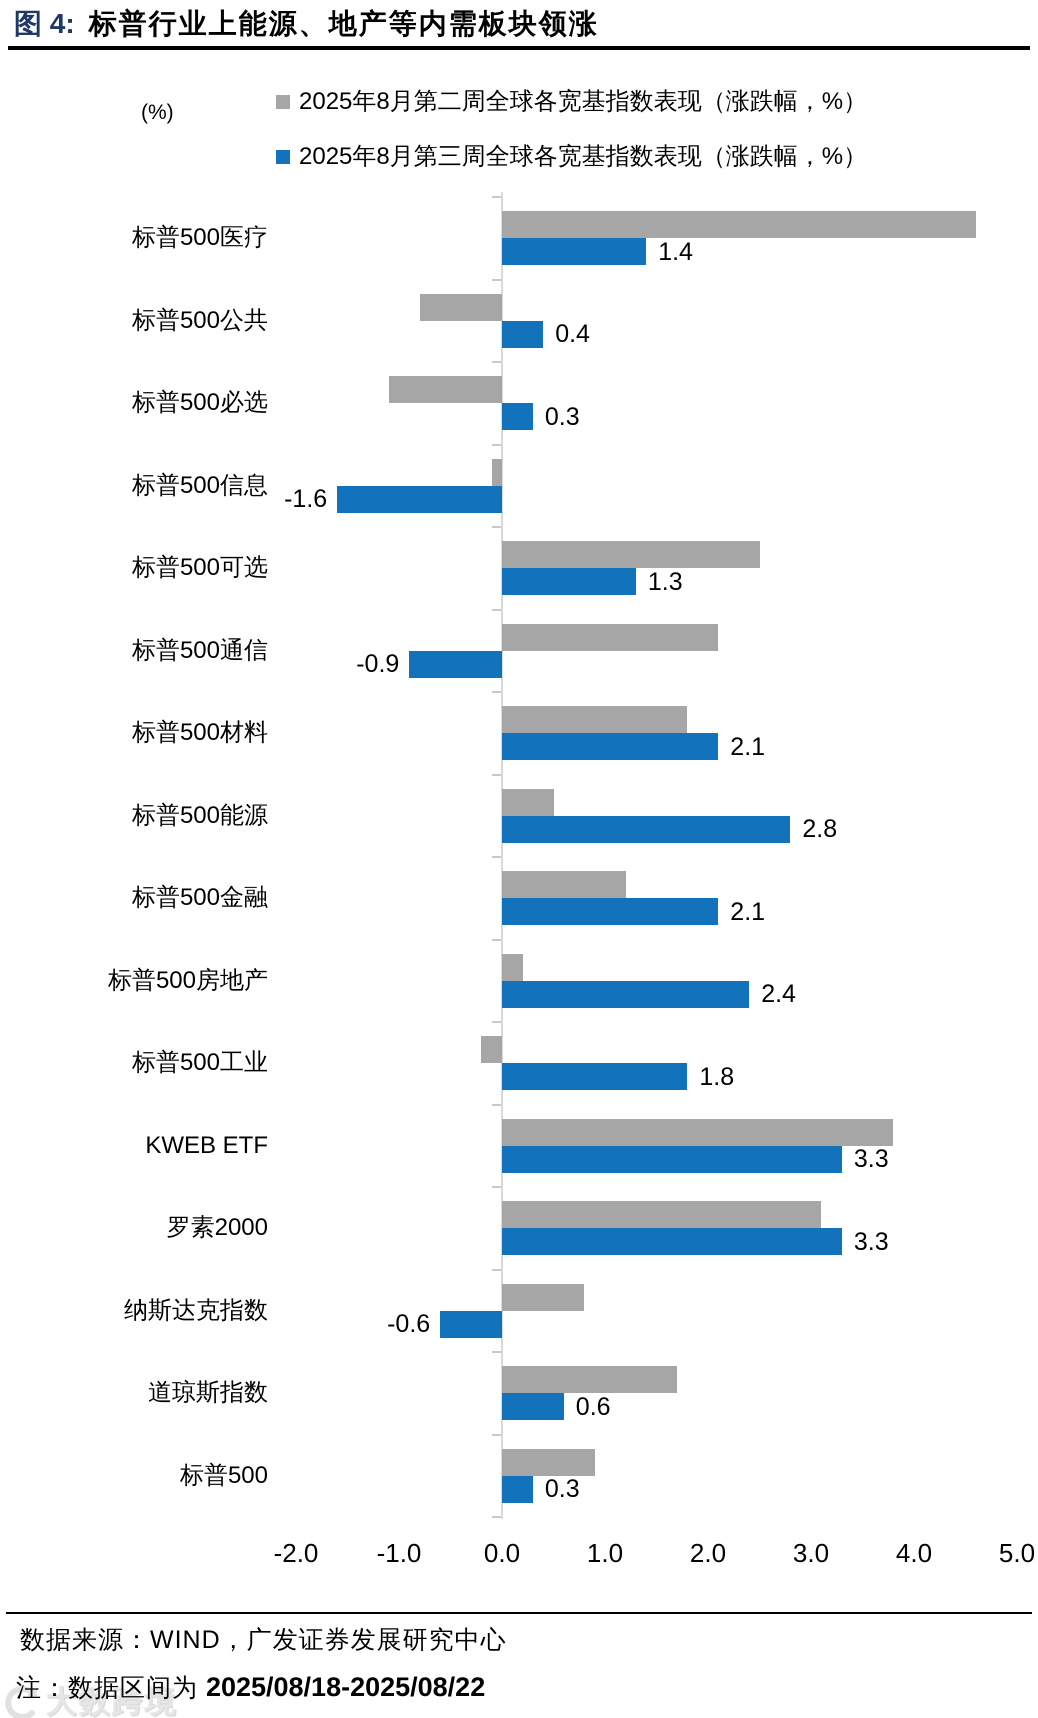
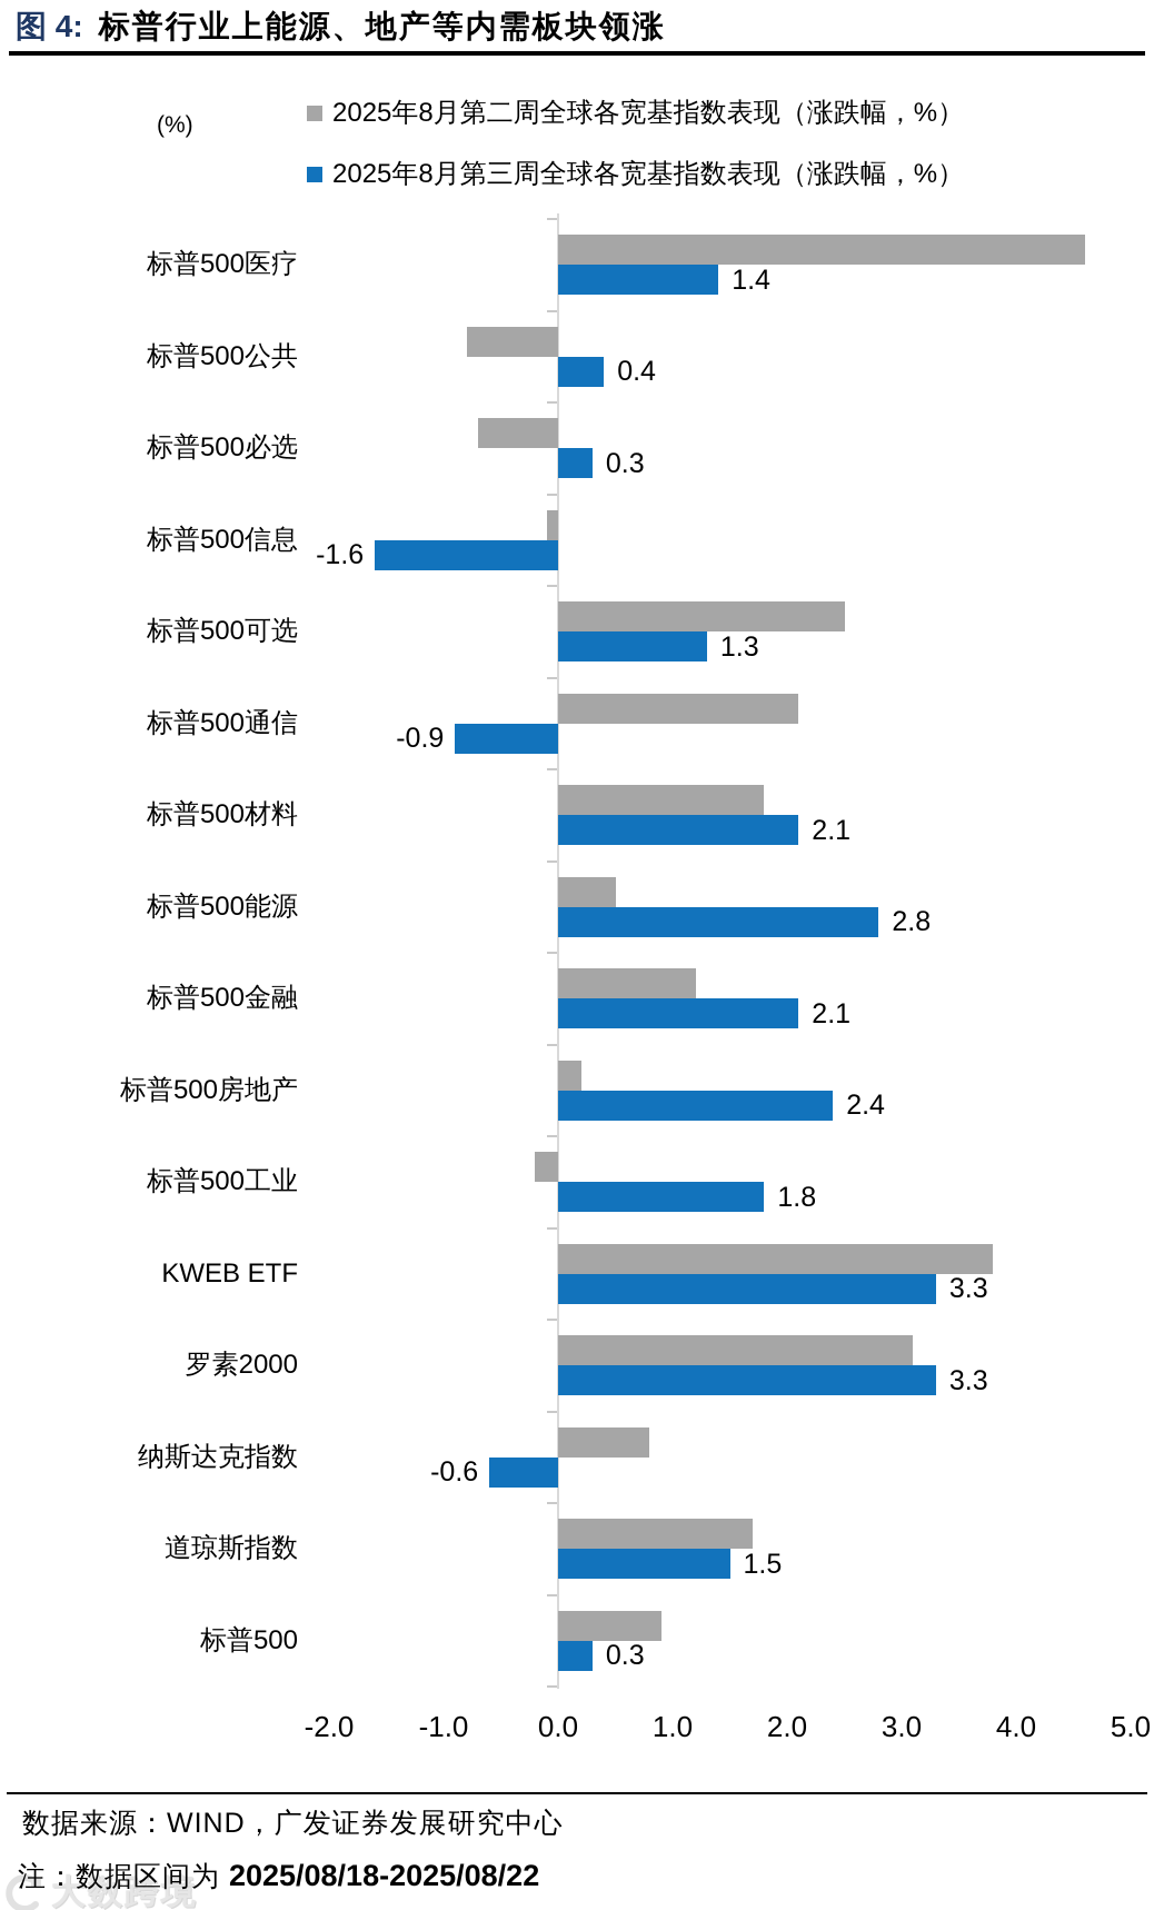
2025年8月第二周全球各宽基指数表现（涨跌幅，%）/标普500必选: -1.1 -> -0.7
2025年8月第三周全球各宽基指数表现（涨跌幅，%）/道琼斯指数: 0.6 -> 1.5
